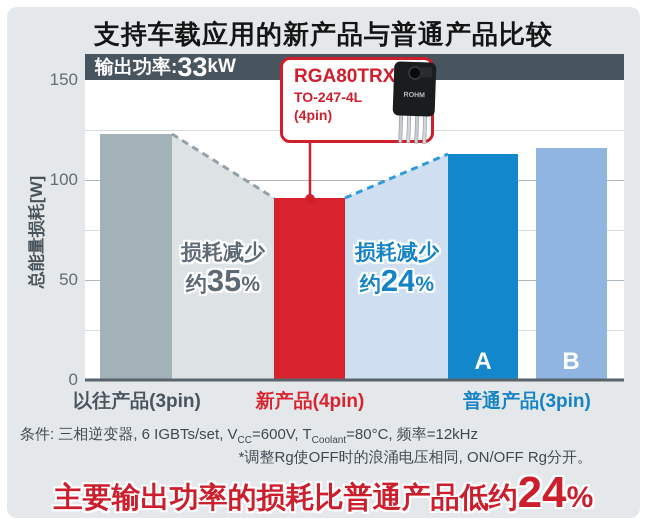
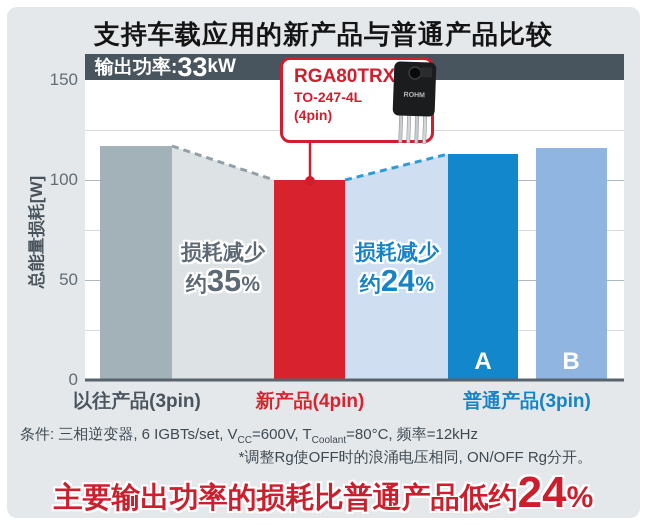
以往产品(3pin): 123 -> 117
新产品(4pin): 91 -> 100
